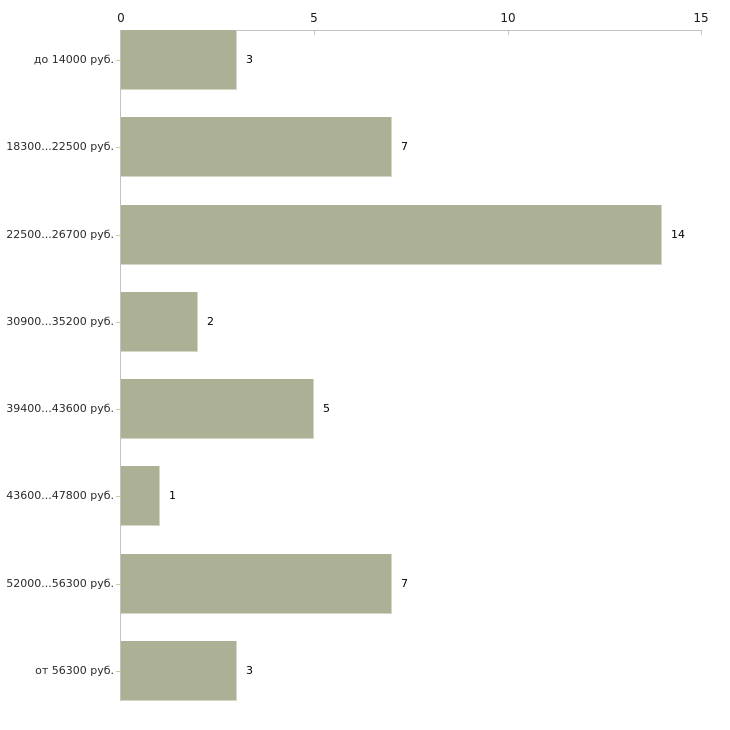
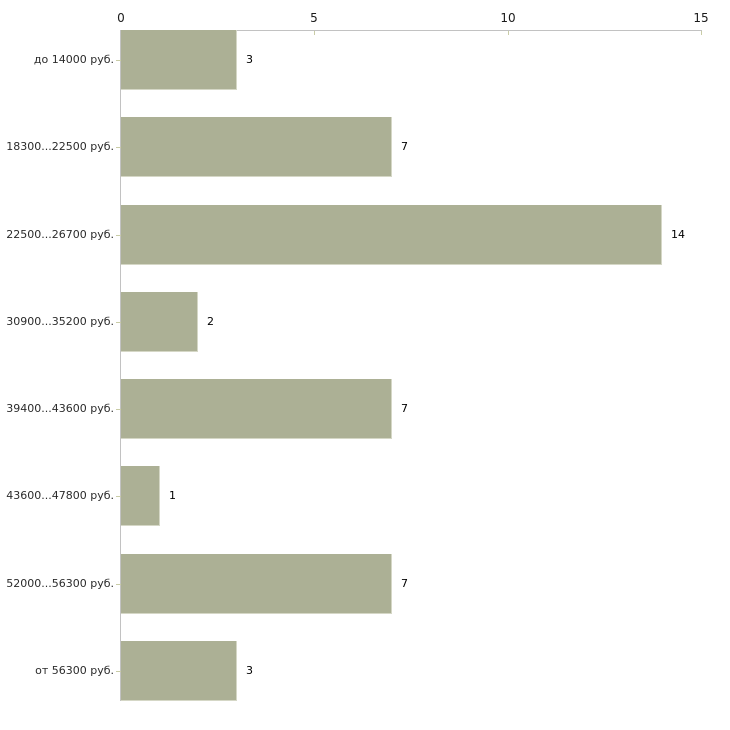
39400...43600 руб.: 5 -> 7
